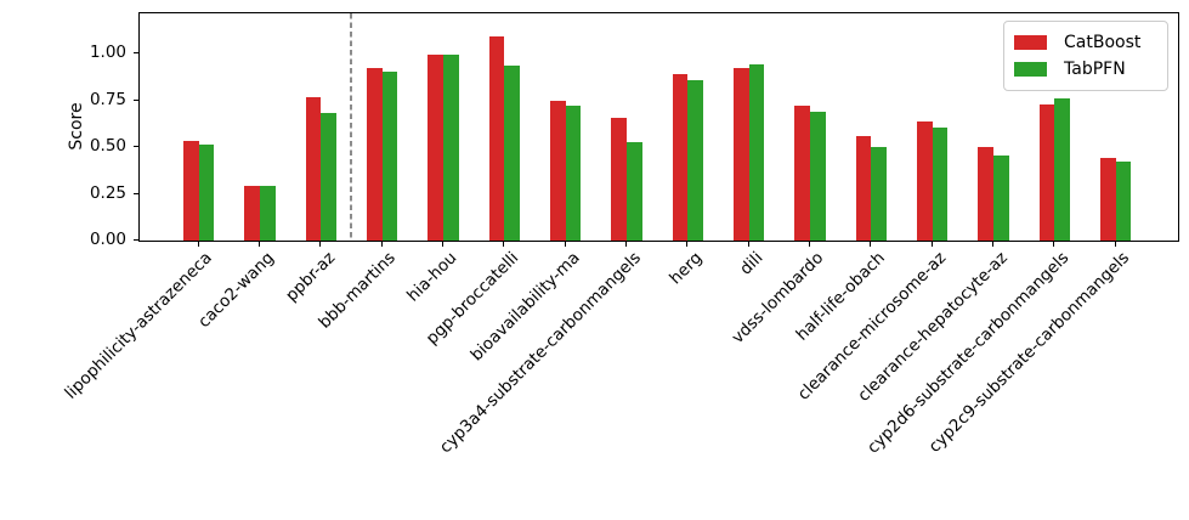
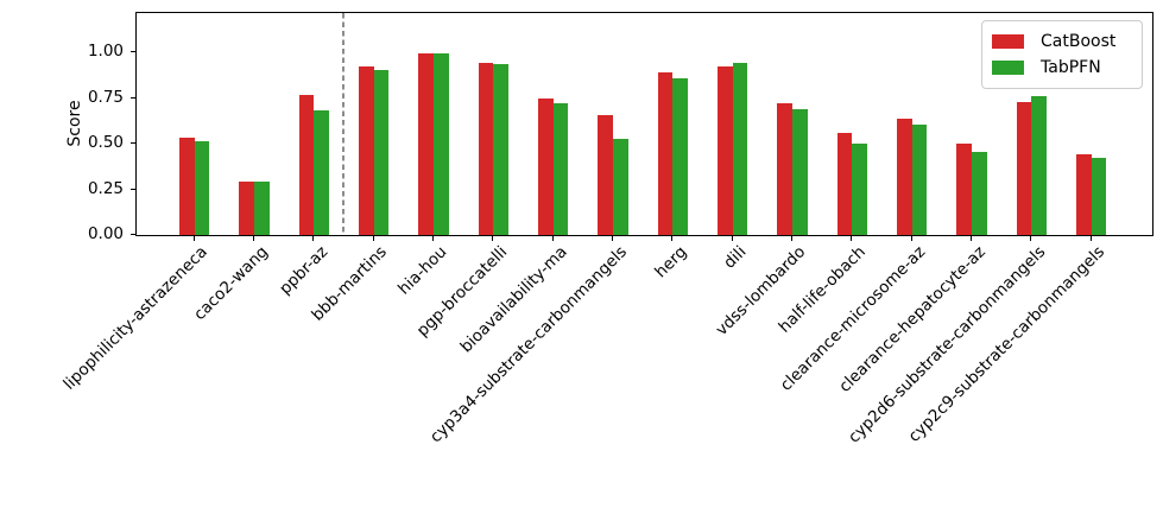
CatBoost/pgp-broccatelli: 1.09 -> 0.94
